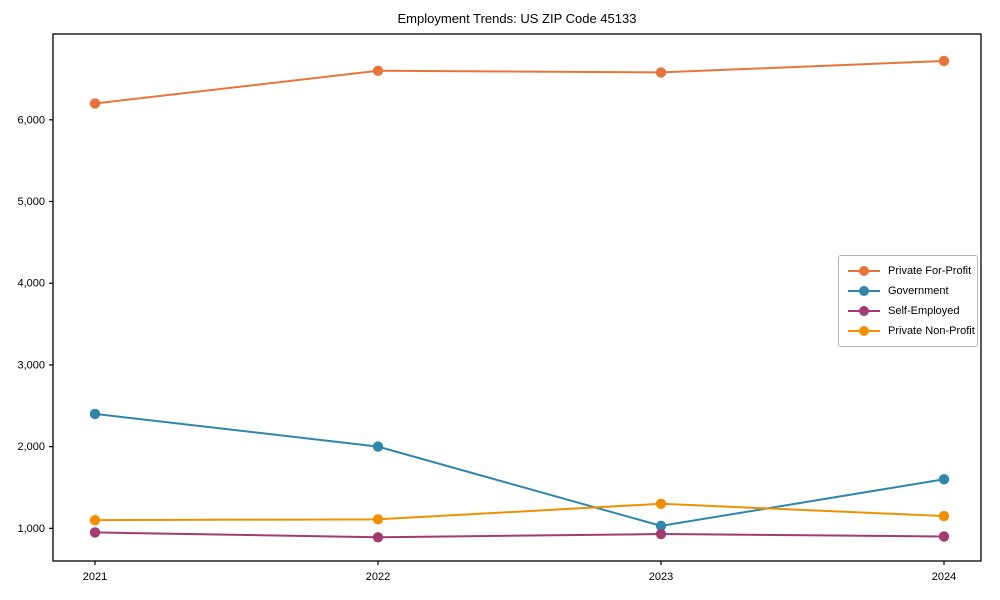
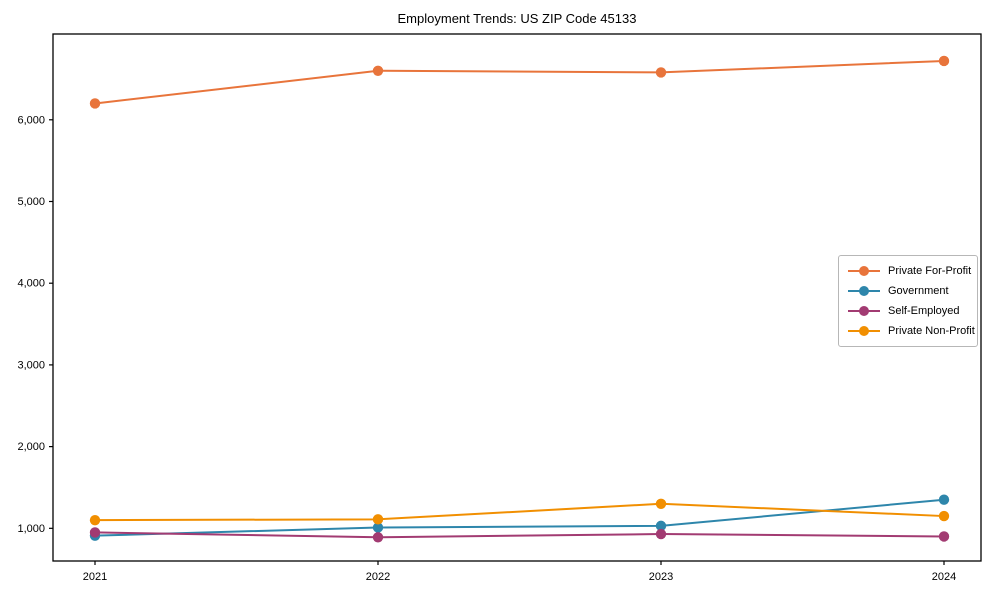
Government/2021: 2400 -> 900
Government/2022: 2000 -> 1000
Government/2024: 1600 -> 1400
